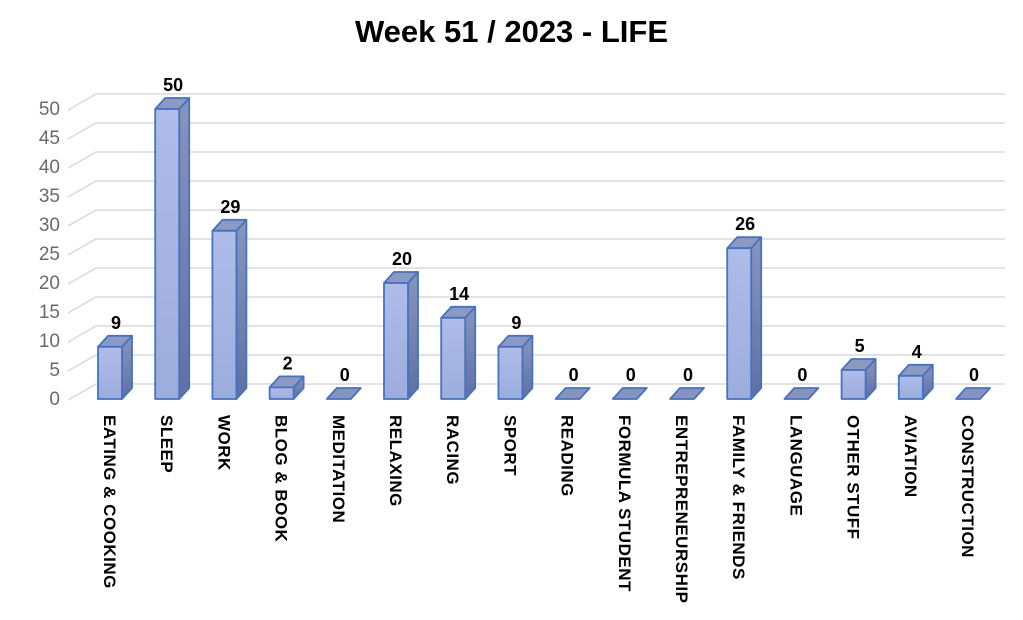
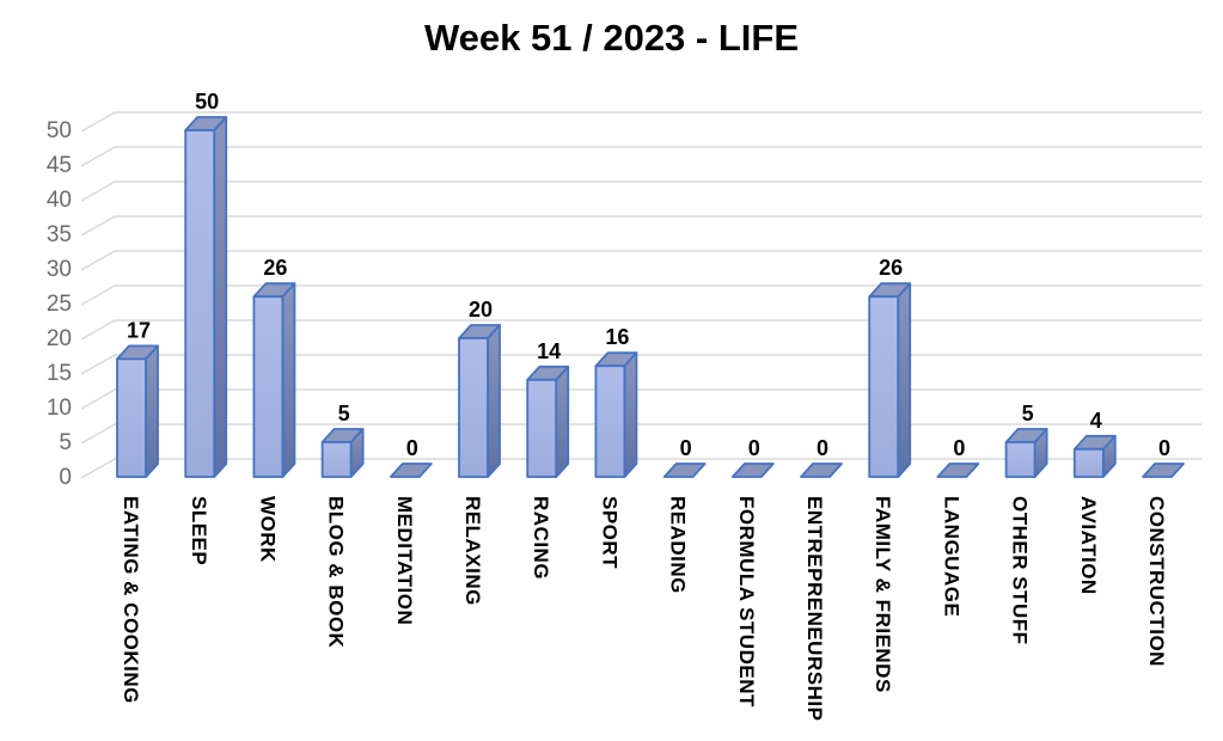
EATING & COOKING: 9 -> 17
WORK: 29 -> 26
BLOG & BOOK: 2 -> 5
SPORT: 9 -> 16
